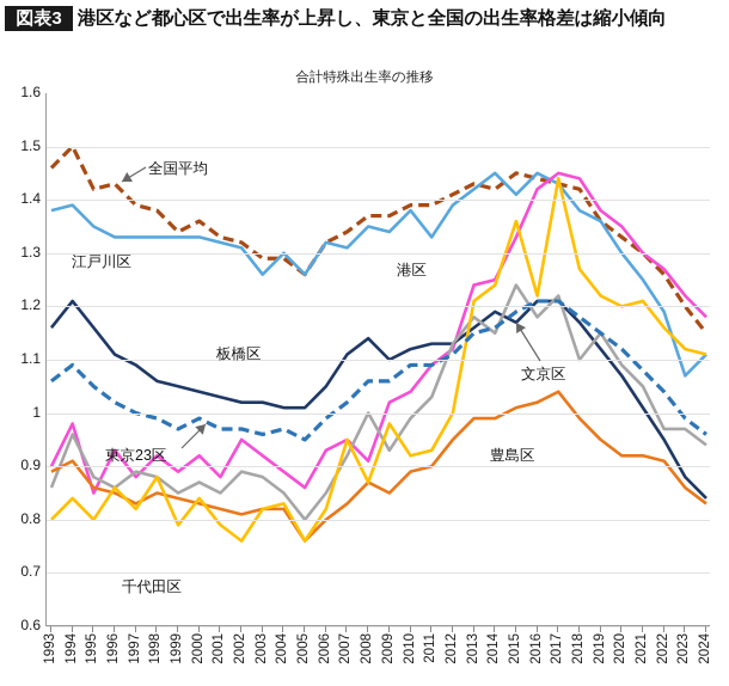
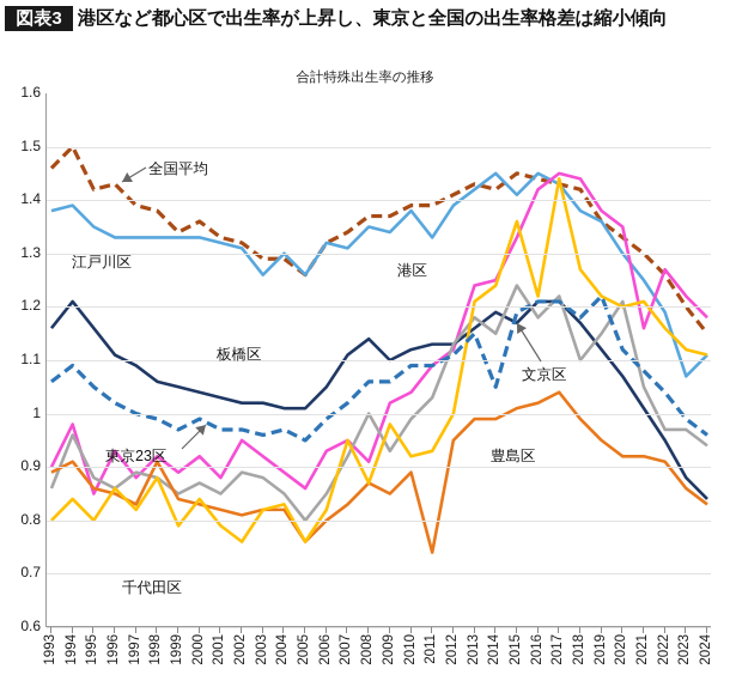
豊島区/1998: 0.85 -> 0.91
豊島区/2011: 0.90 -> 0.74
東京23区/2014: 1.16 -> 1.05
東京23区/2019: 1.15 -> 1.22
文京区/2020: 1.09 -> 1.21
港区/2021: 1.30 -> 1.16
